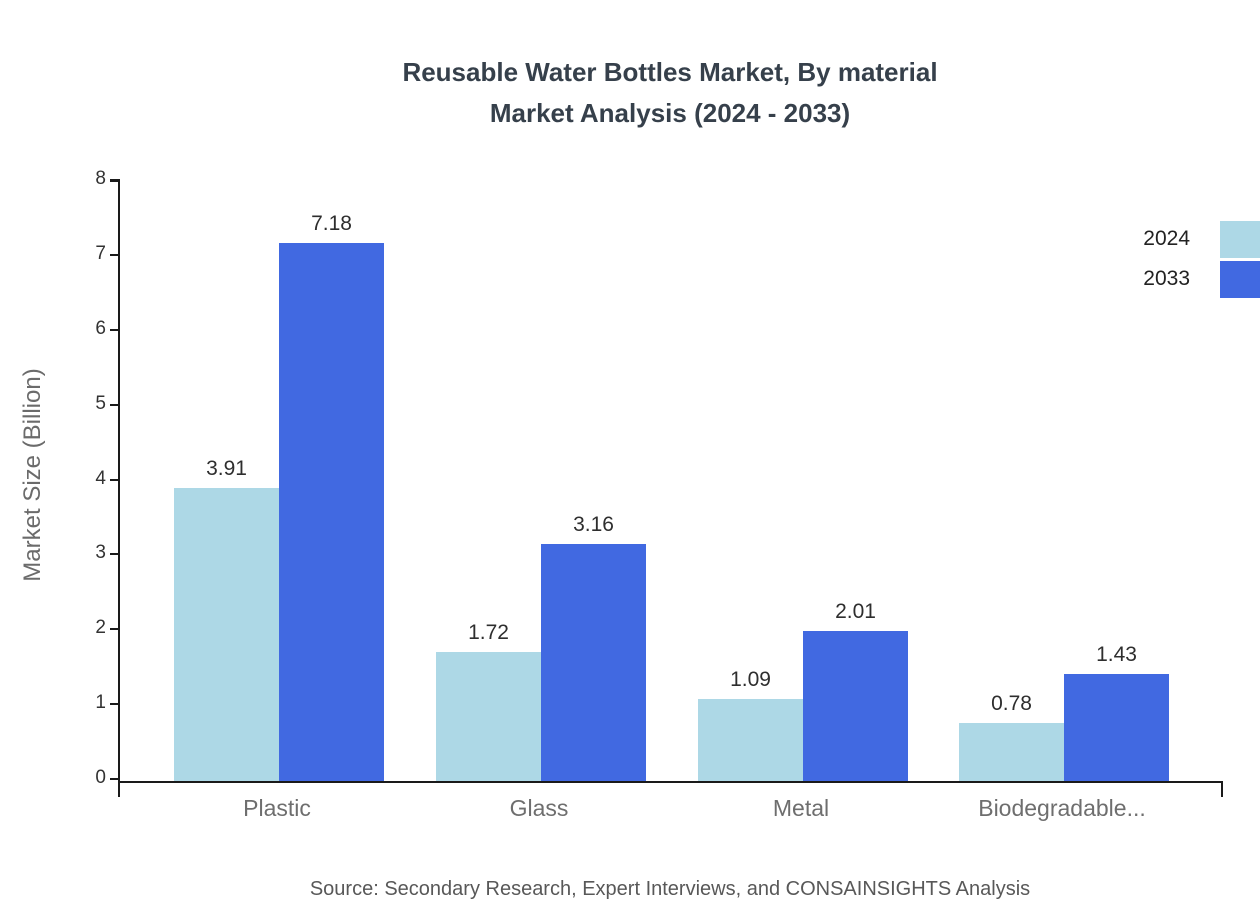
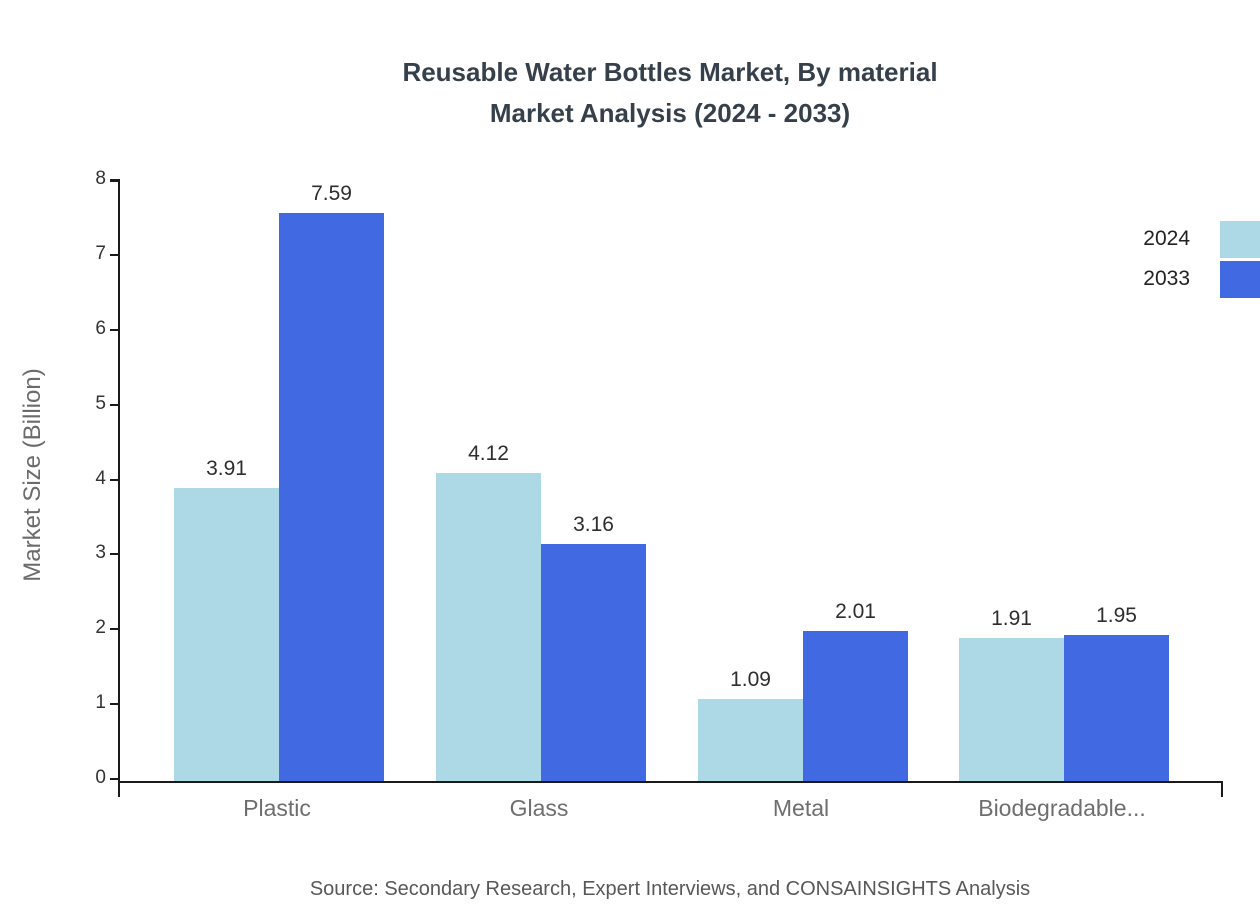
2033/Plastic: 7.18 -> 7.59
2024/Glass: 1.72 -> 4.12
2024/Biodegradable...: 0.78 -> 1.91
2033/Biodegradable...: 1.43 -> 1.95
